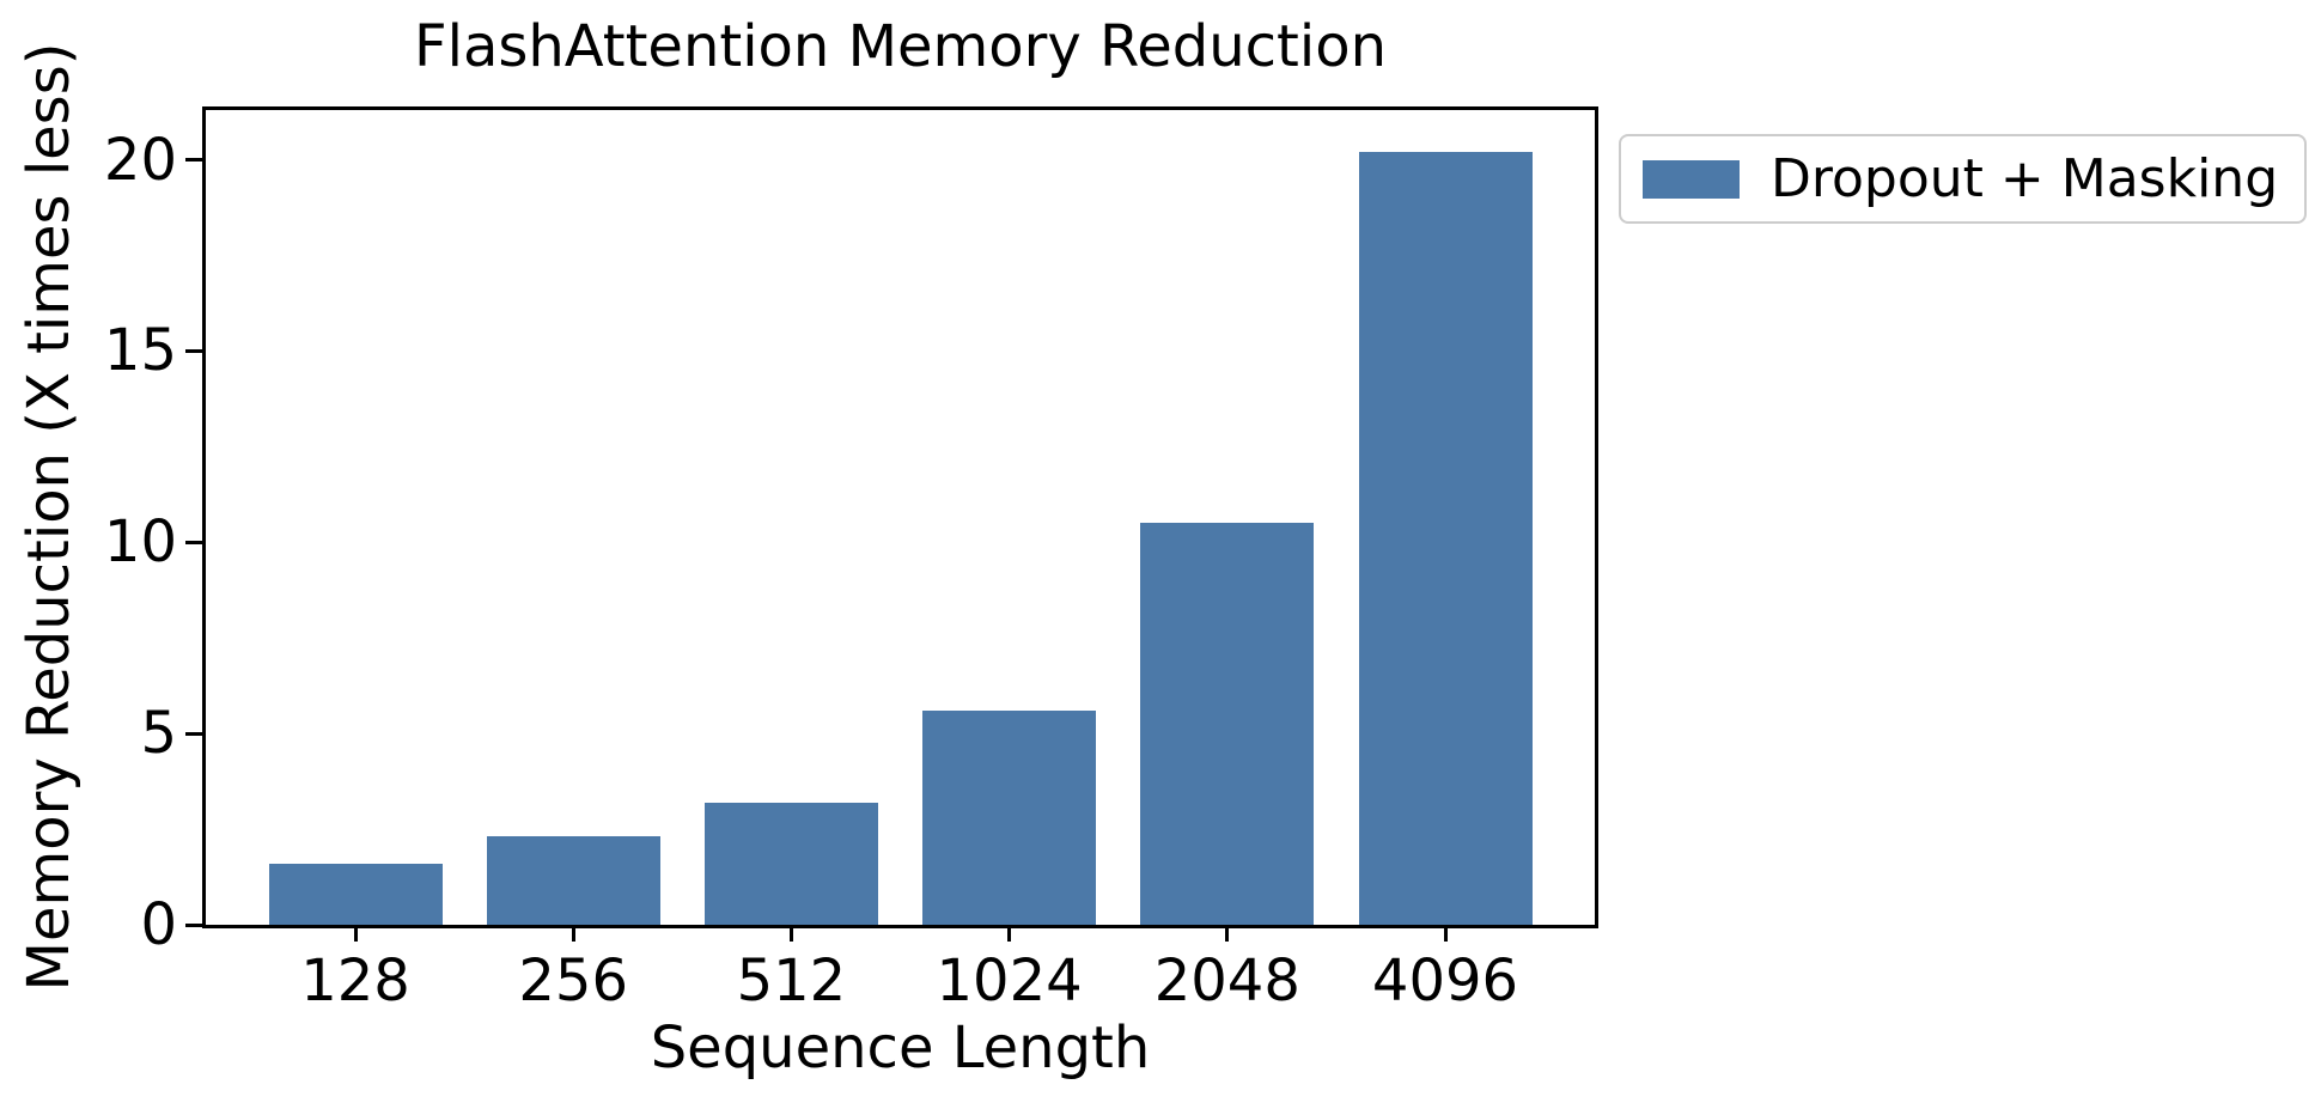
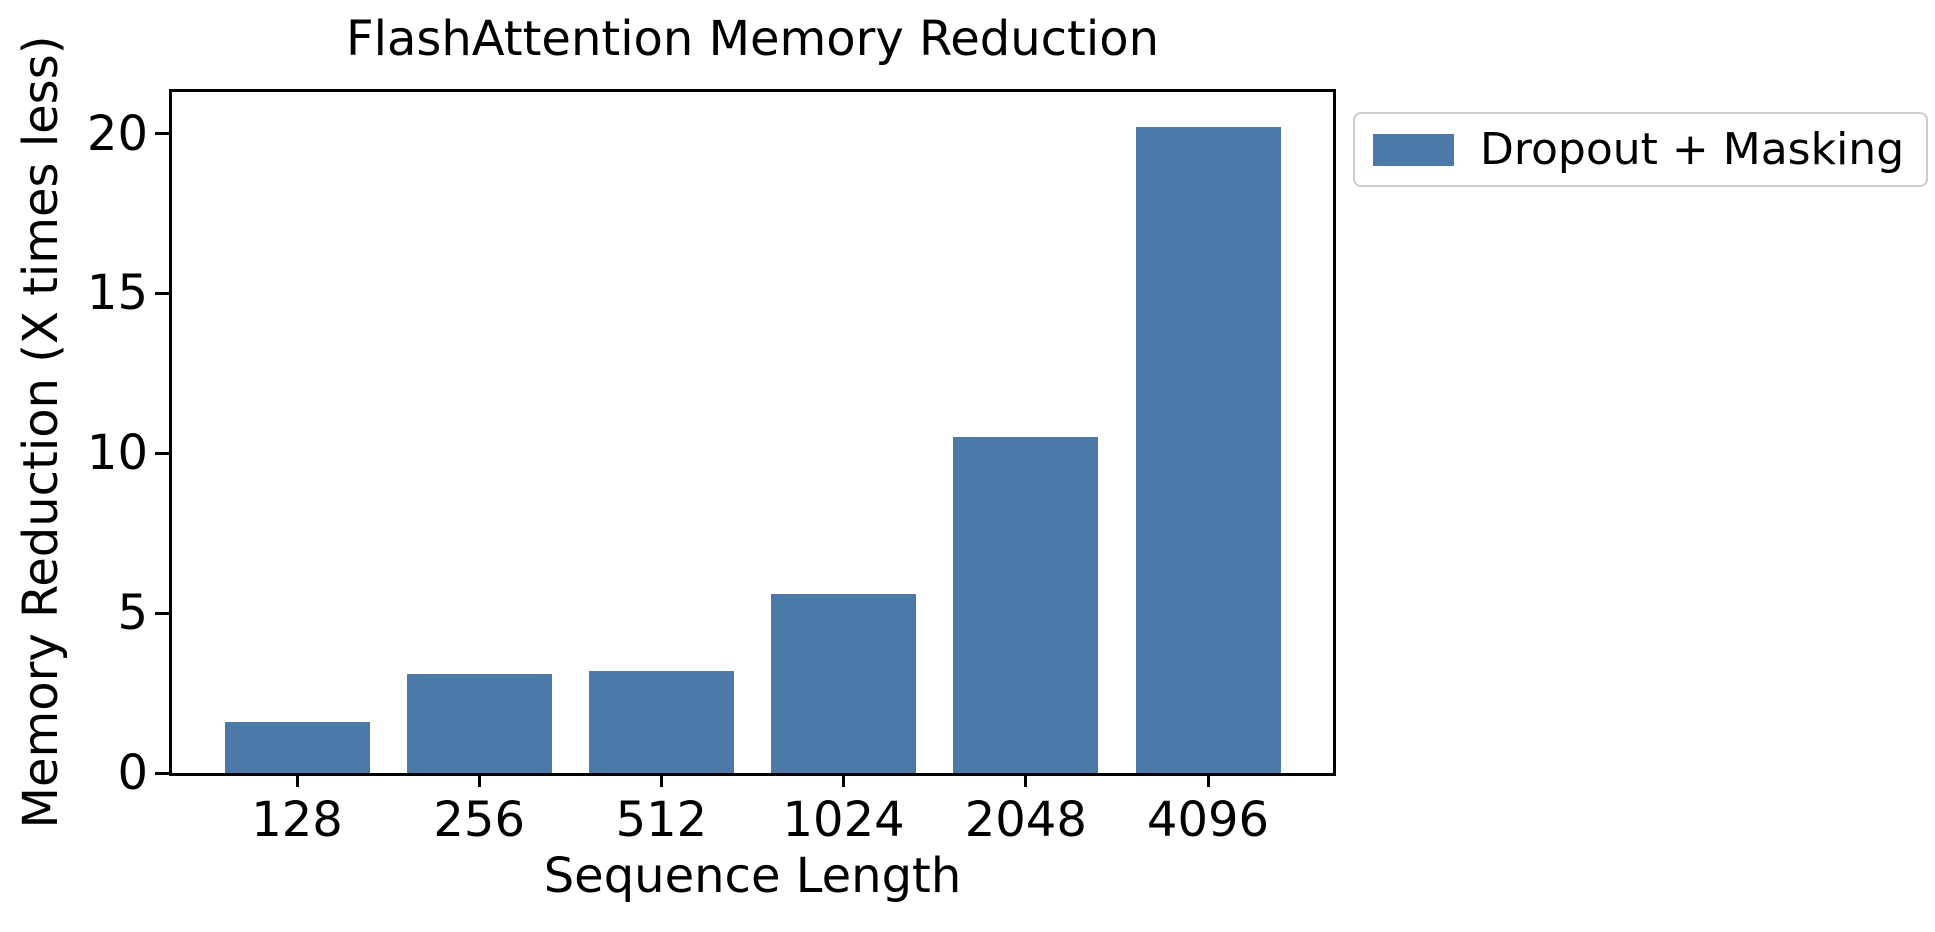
256: 2.3 -> 3.1
